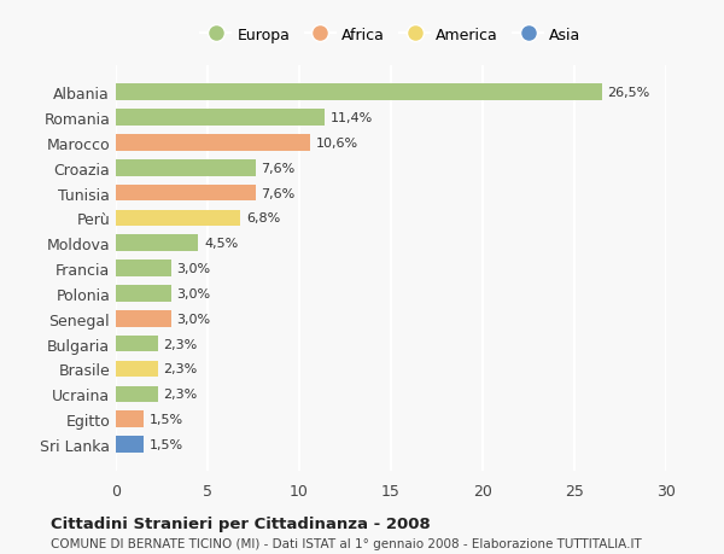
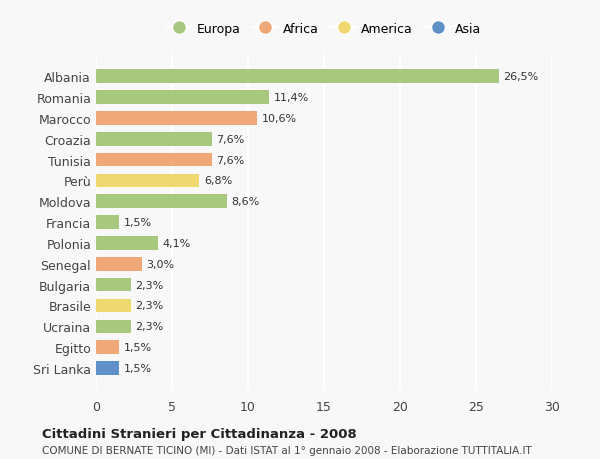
Moldova: 4,5% -> 8,6%
Francia: 3,0% -> 1,5%
Polonia: 3,0% -> 4,1%
